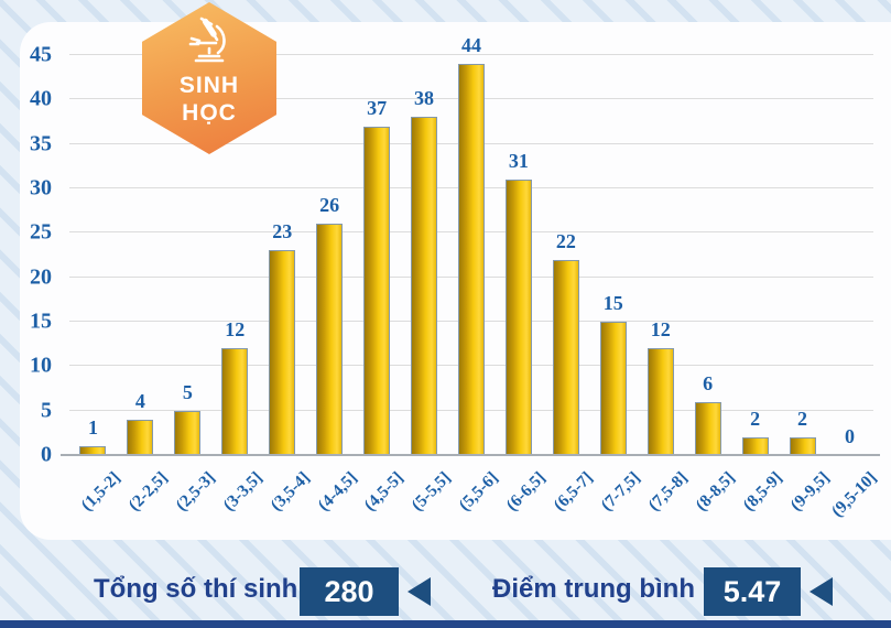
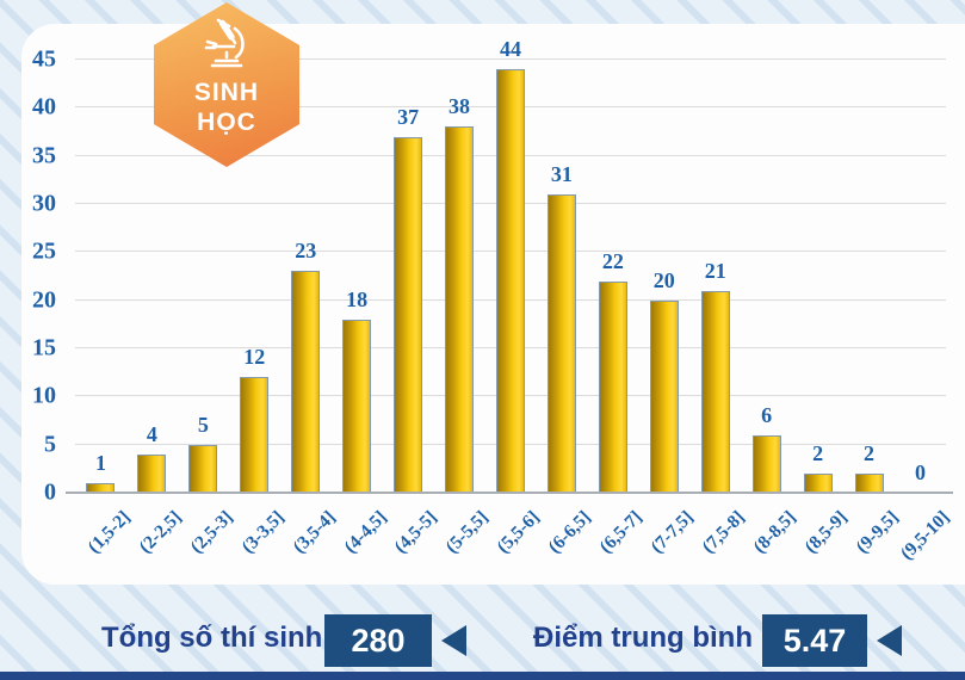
(4-4,5]: 26 -> 18
(7-7,5]: 15 -> 20
(7,5-8]: 12 -> 21
